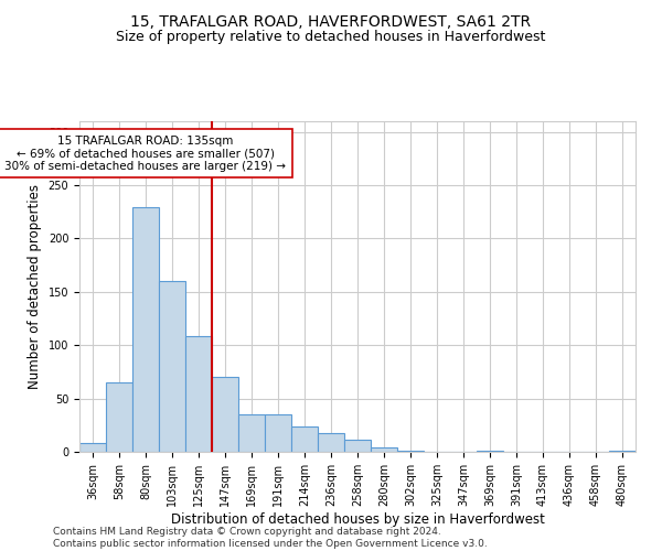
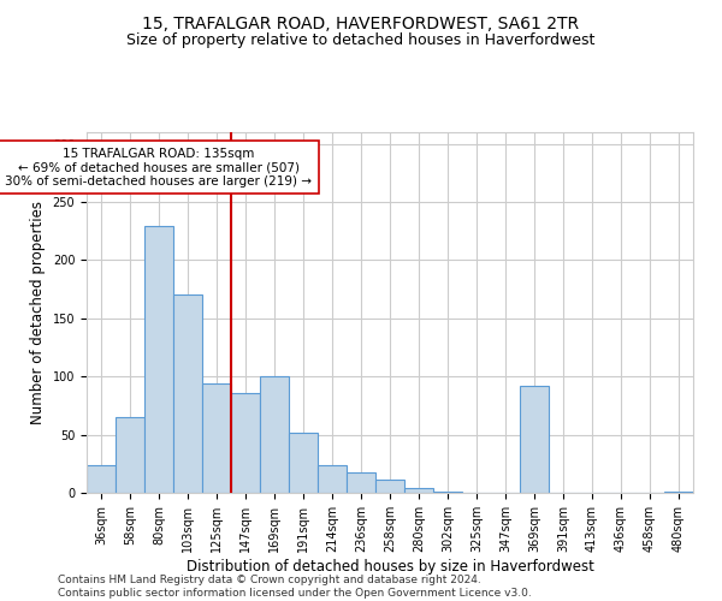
36sqm: 8 -> 24
103sqm: 160 -> 170
125sqm: 108 -> 94
147sqm: 70 -> 86
169sqm: 35 -> 100
191sqm: 35 -> 52
369sqm: 1 -> 92
